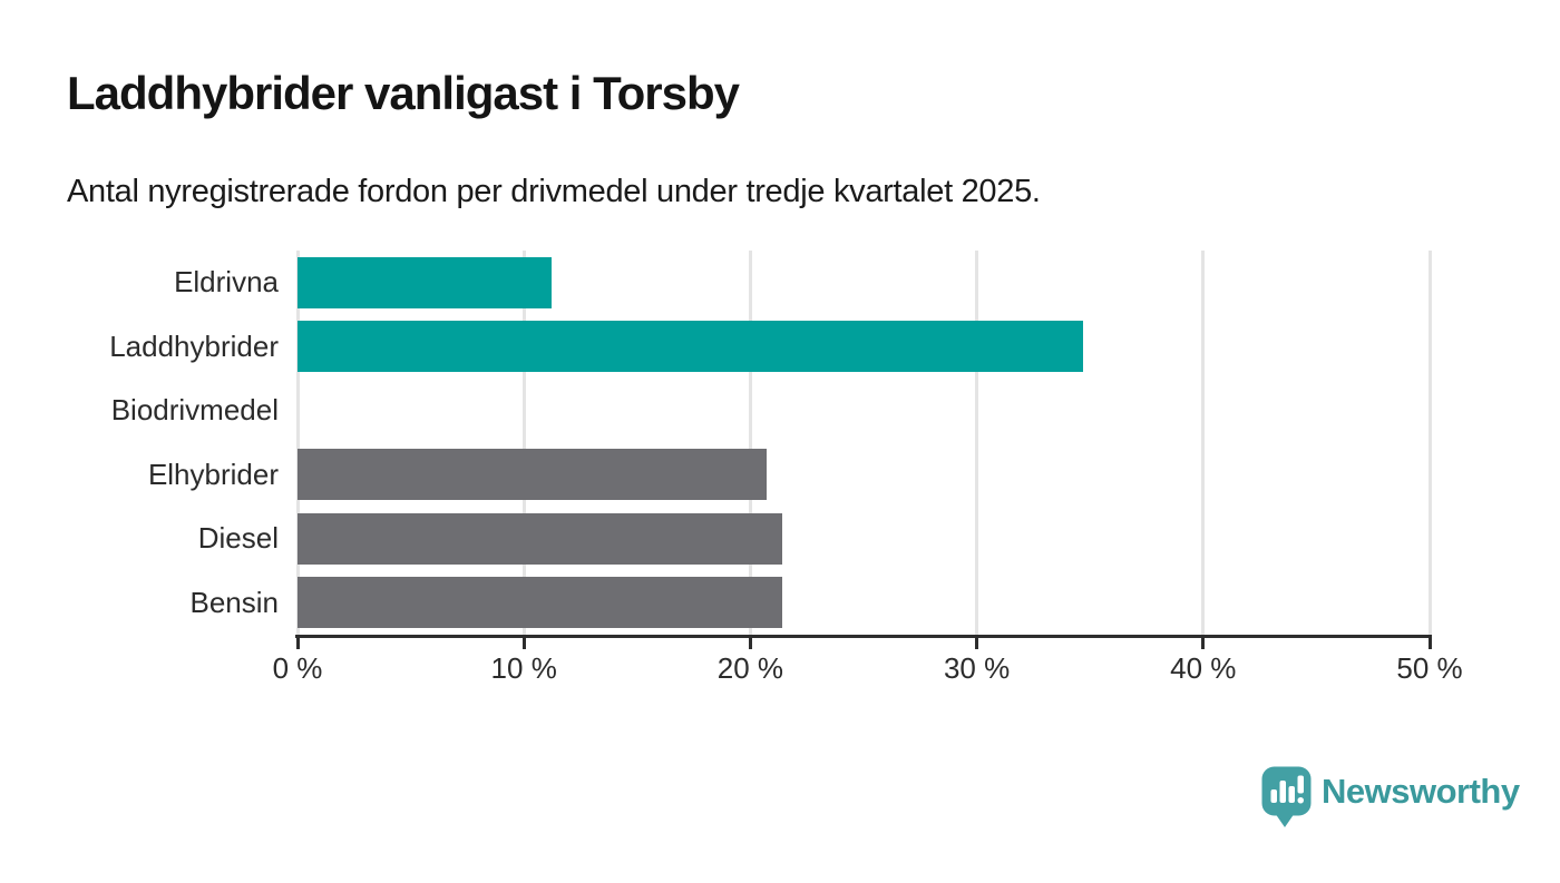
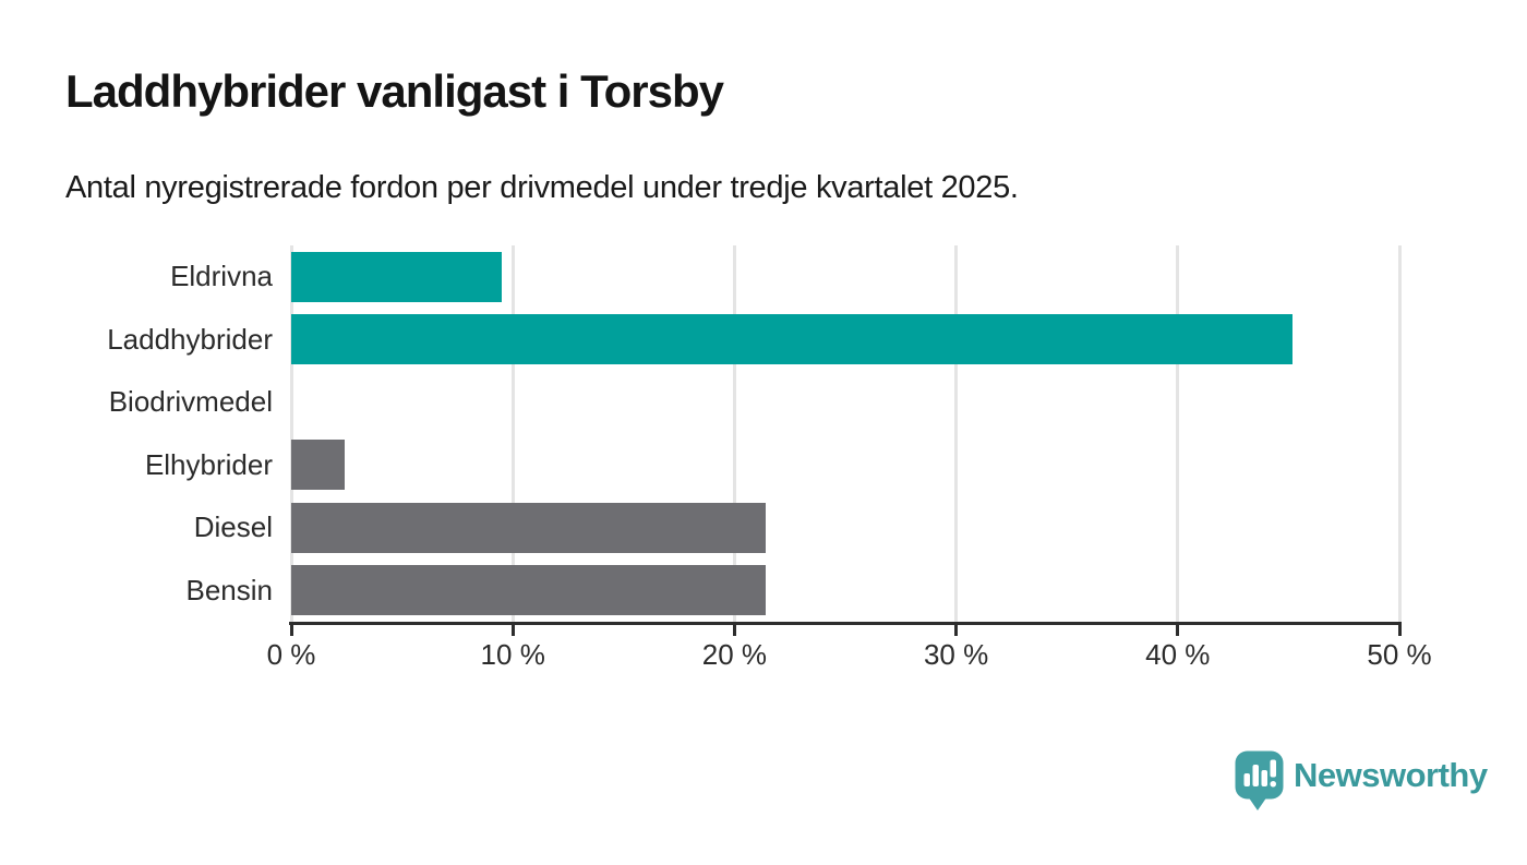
Eldrivna: 11.2% -> 9.5%
Laddhybrider: 34.7% -> 45.2%
Elhybrider: 20.7% -> 2.4%
